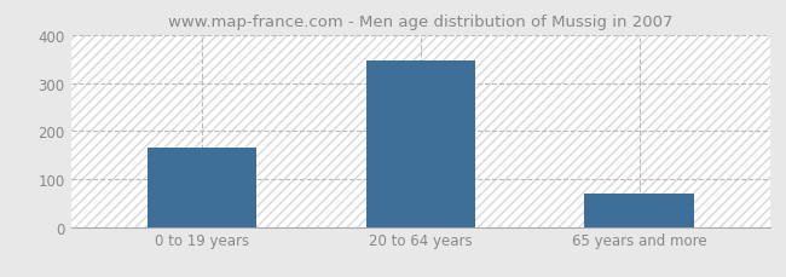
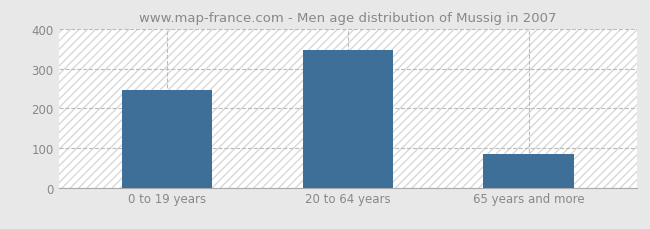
0 to 19 years: 166 -> 245
65 years and more: 70 -> 85
